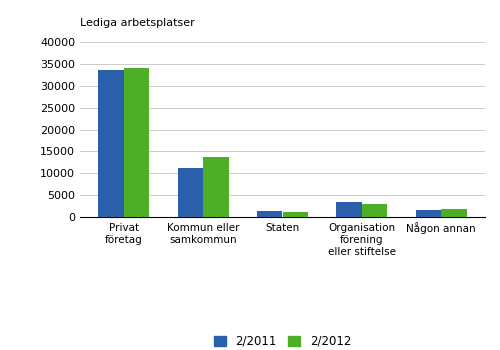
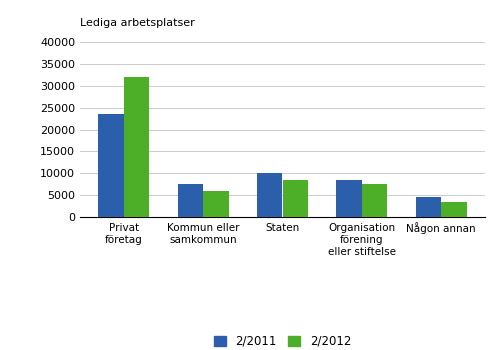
2/2011/Privat företag: 33500 -> 23500
2/2012/Privat företag: 34000 -> 32000
2/2011/Kommun eller samkommun: 11200 -> 7500
2/2012/Kommun eller samkommun: 13700 -> 6000
2/2011/Staten: 1400 -> 10000
2/2012/Staten: 1200 -> 8500
2/2011/Organisation förening eller stiftelse: 3400 -> 8500
2/2012/Organisation förening eller stiftelse: 3000 -> 7500
2/2011/Någon annan: 1500 -> 4500
2/2012/Någon annan: 1800 -> 3500
